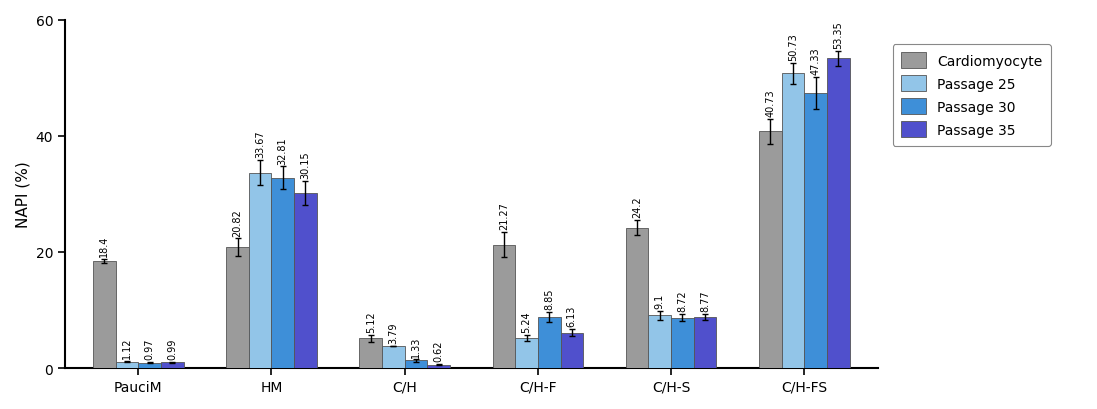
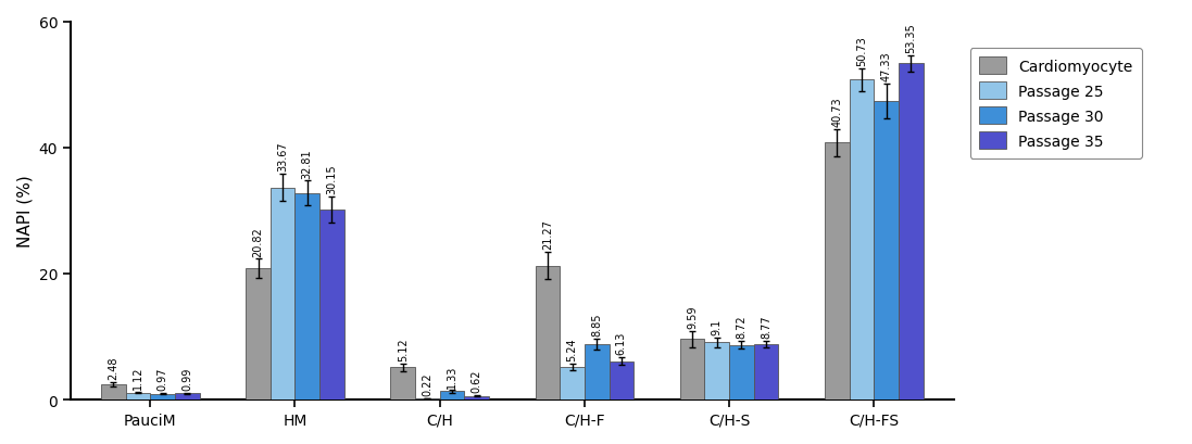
Cardiomyocyte/PauciM: 18.4 -> 2.48
Passage 25/C/H: 3.79 -> 0.22
Cardiomyocyte/C/H-S: 24.2 -> 9.59
